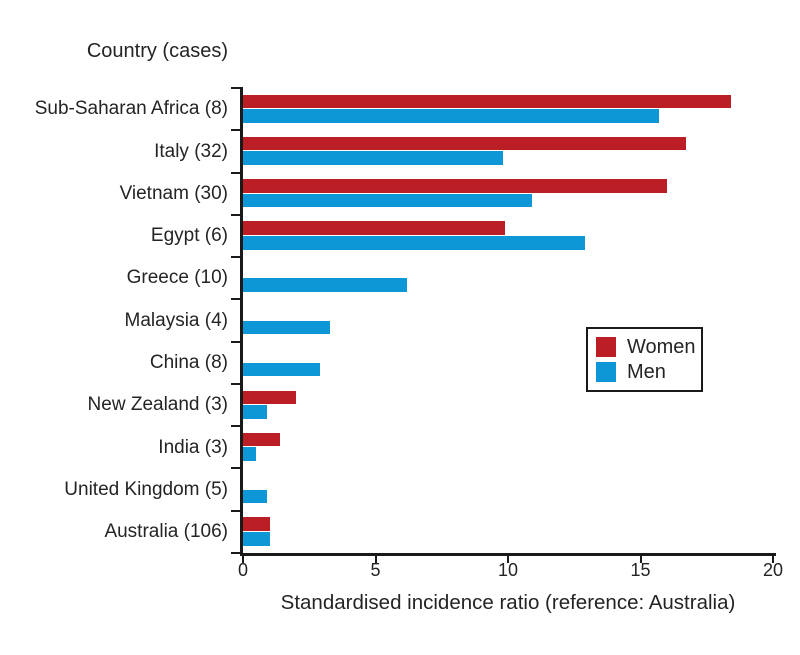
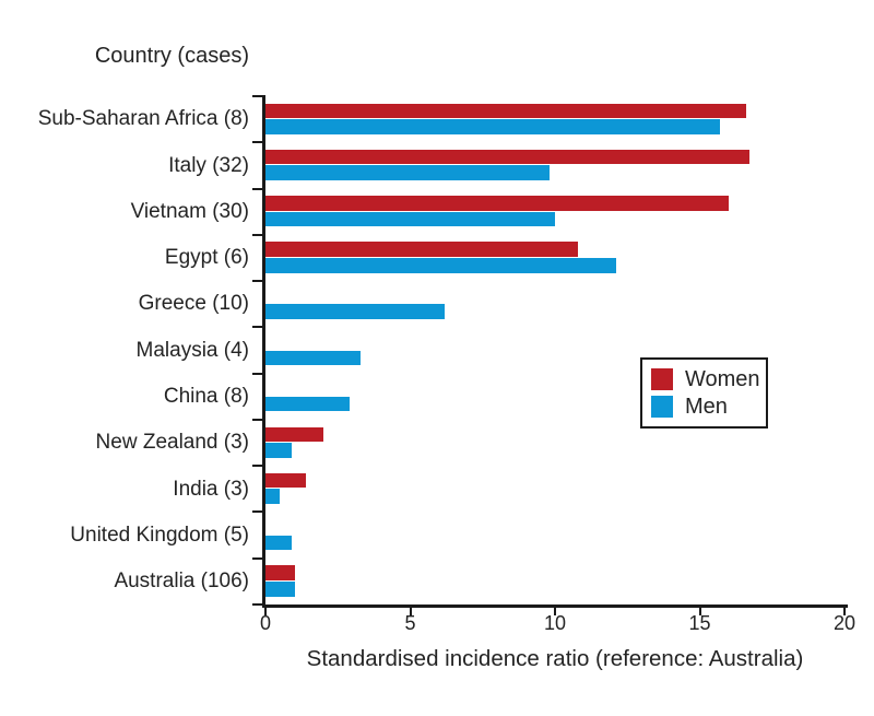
Women/Sub-Saharan Africa (8): 18.4 -> 16.6
Men/Vietnam (30): 10.9 -> 10.0
Women/Egypt (6): 9.9 -> 10.8
Men/Egypt (6): 12.9 -> 12.1
